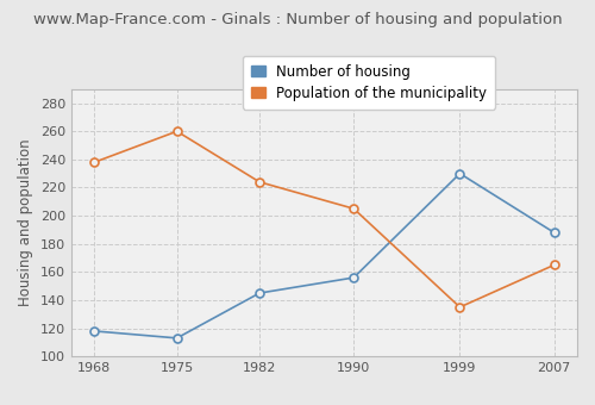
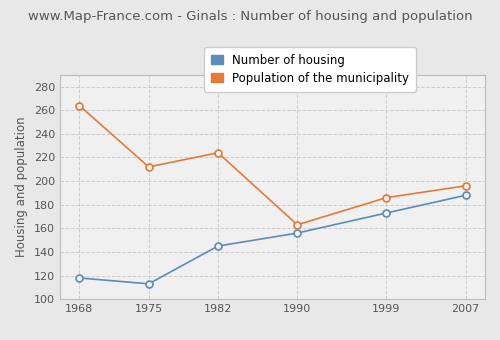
Population of the municipality/1968: 238 -> 264
Population of the municipality/1975: 260 -> 212
Population of the municipality/1990: 205 -> 163
Number of housing/1999: 230 -> 173
Population of the municipality/1999: 135 -> 186
Population of the municipality/2007: 165 -> 196
